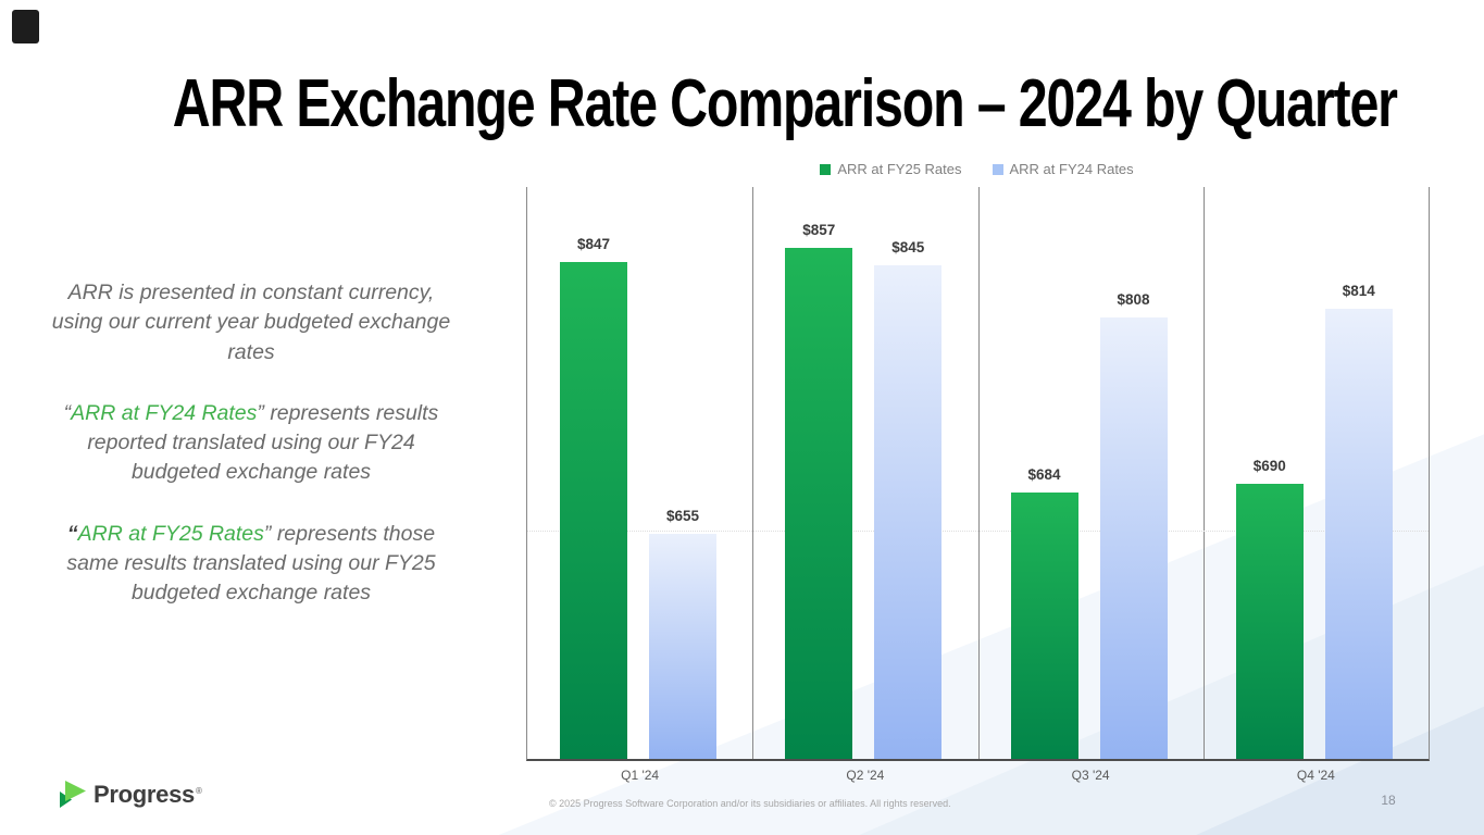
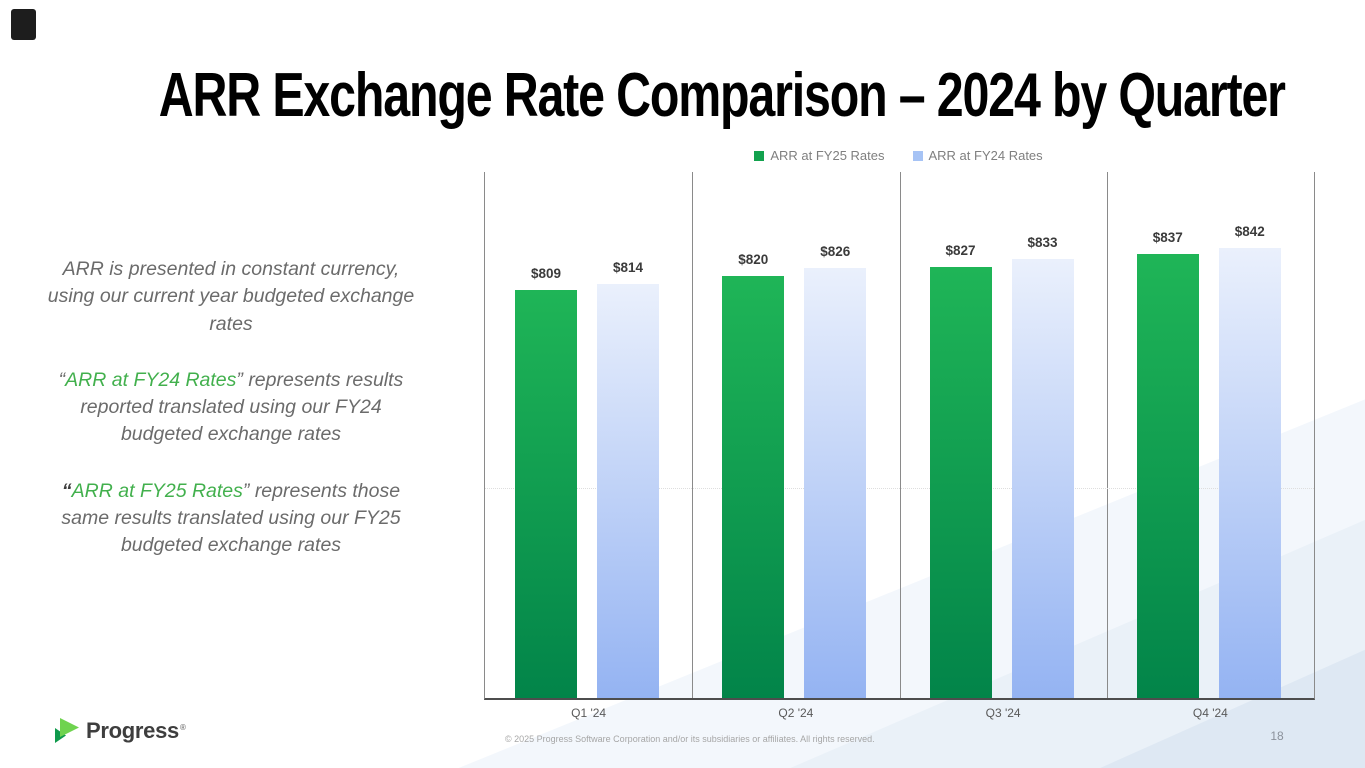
ARR at FY25 Rates/Q1 '24: $847 -> $809
ARR at FY24 Rates/Q1 '24: $655 -> $814
ARR at FY25 Rates/Q2 '24: $857 -> $820
ARR at FY24 Rates/Q2 '24: $845 -> $826
ARR at FY25 Rates/Q3 '24: $684 -> $827
ARR at FY24 Rates/Q3 '24: $808 -> $833
ARR at FY25 Rates/Q4 '24: $690 -> $837
ARR at FY24 Rates/Q4 '24: $814 -> $842
